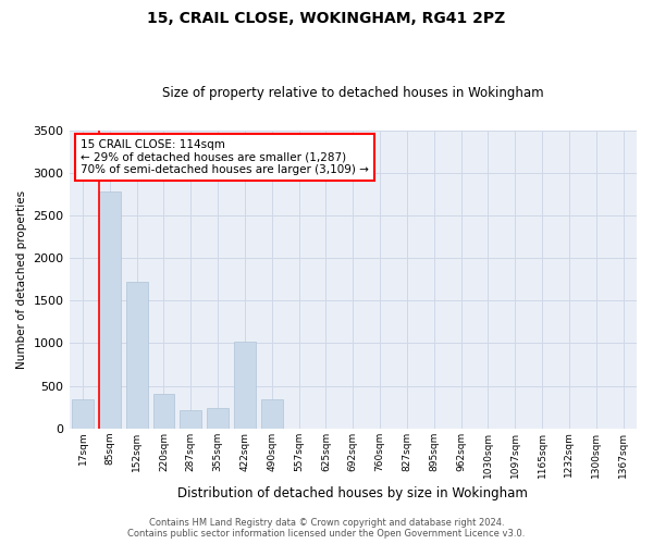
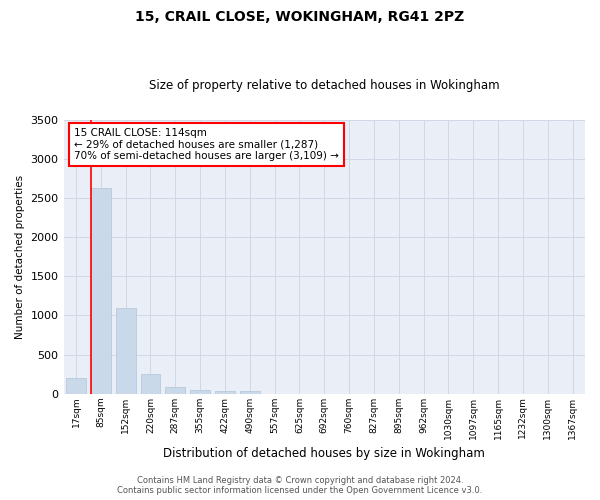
17sqm: 340 -> 200
85sqm: 2780 -> 2620
152sqm: 1720 -> 1100
220sqm: 400 -> 250
287sqm: 220 -> 80
355sqm: 240 -> 50
422sqm: 1020 -> 30
490sqm: 340 -> 30
